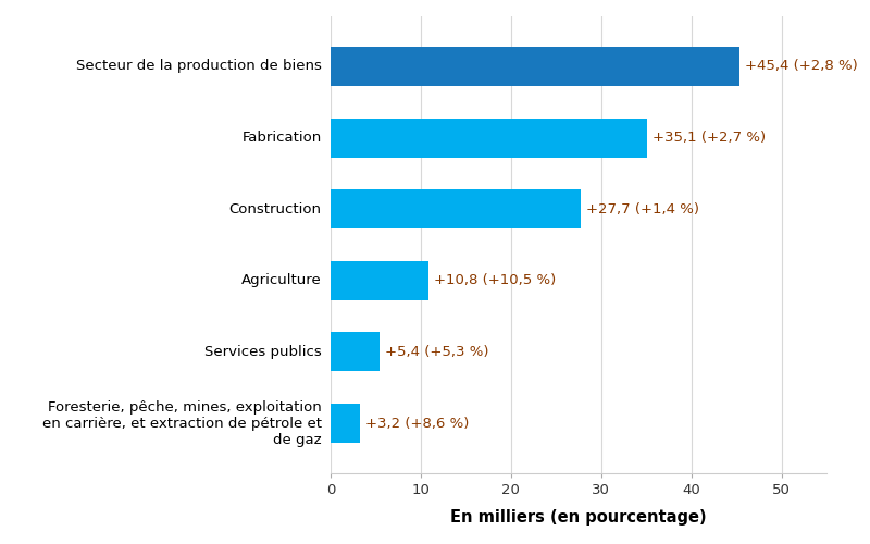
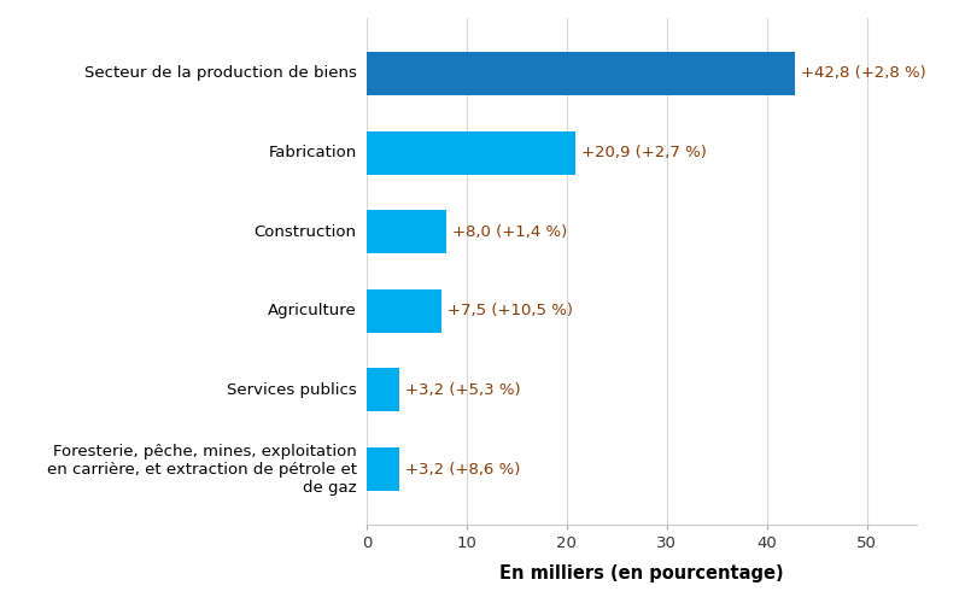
Secteur de la production de biens: +45,4 -> +42,8
Fabrication: +35,1 -> +20,9
Construction: +27,7 -> +8,0
Agriculture: +10,8 -> +7,5
Services publics: +5,4 -> +3,2
